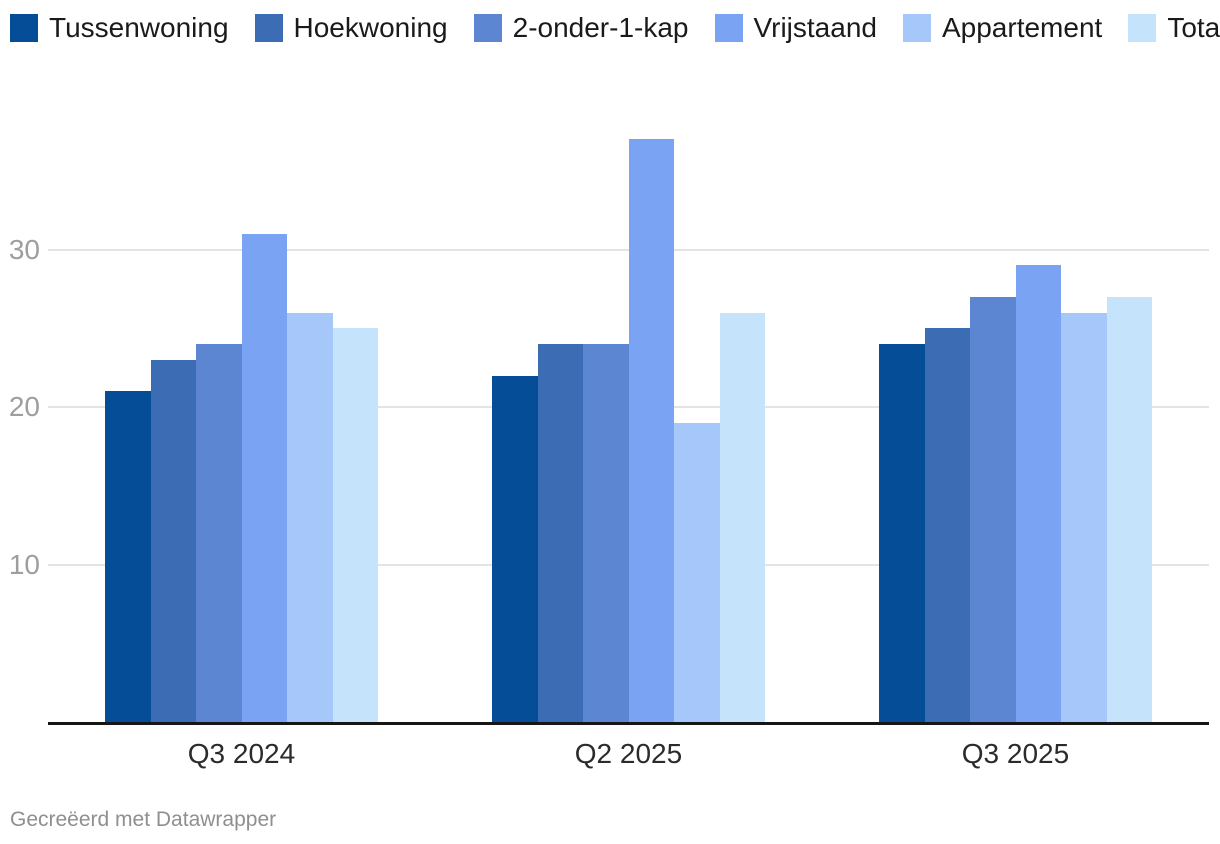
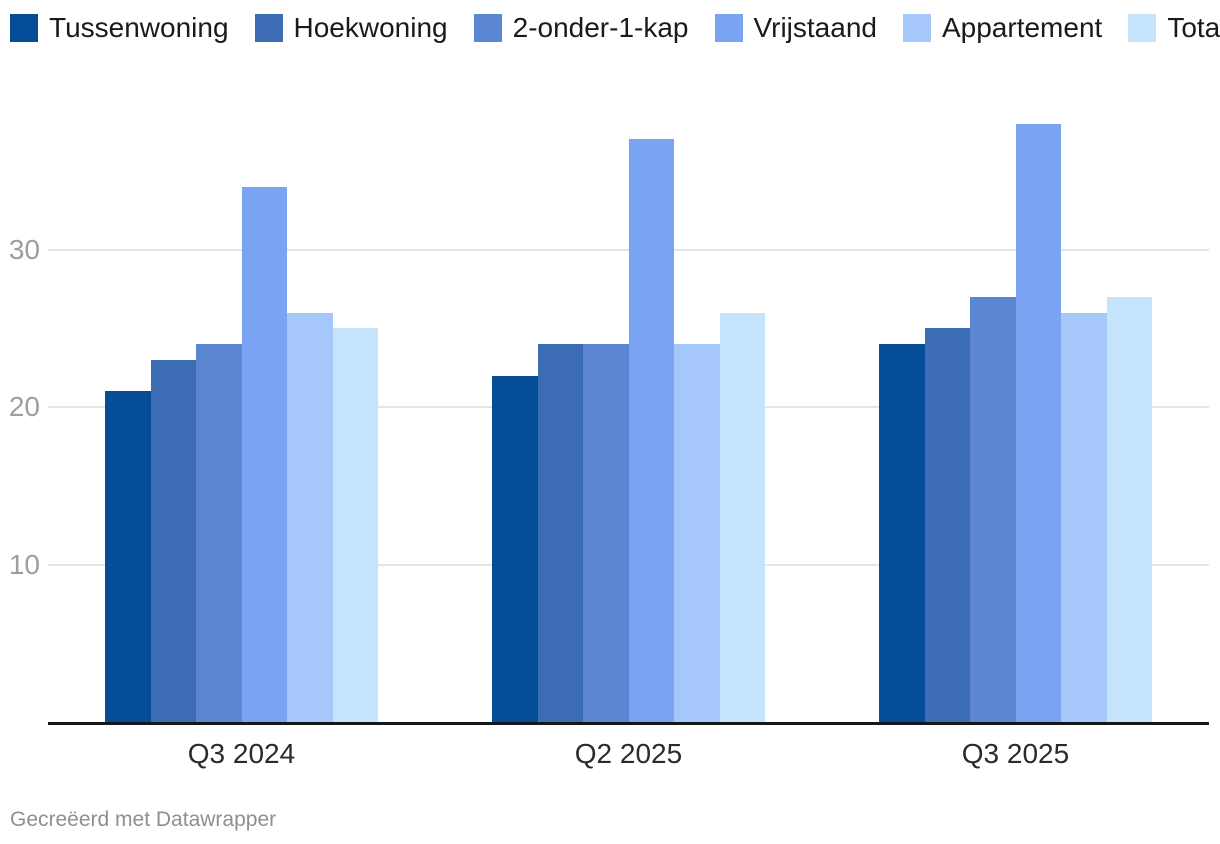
Vrijstaand/Q3 2024: 31 -> 34
Appartement/Q2 2025: 19 -> 24
Vrijstaand/Q3 2025: 29 -> 38
